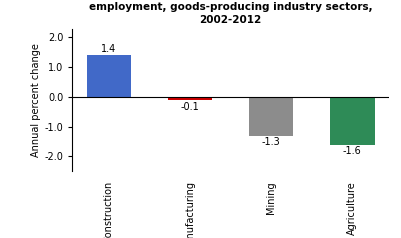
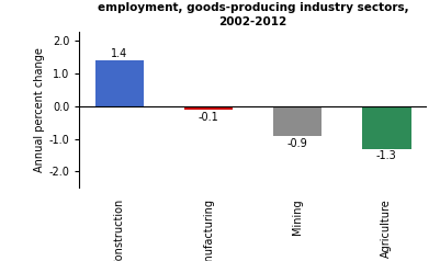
Mining: -1.3 -> -0.9
Agriculture: -1.6 -> -1.3
